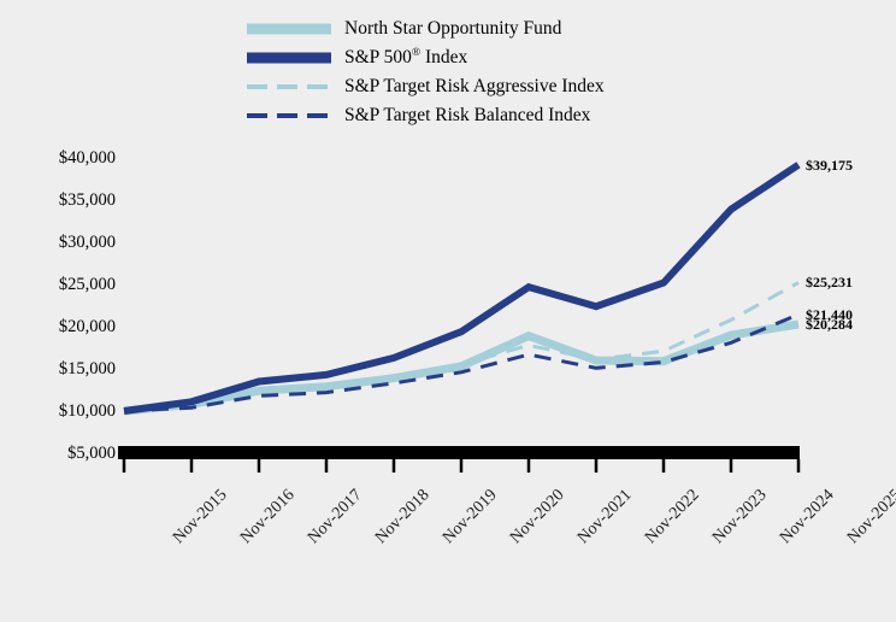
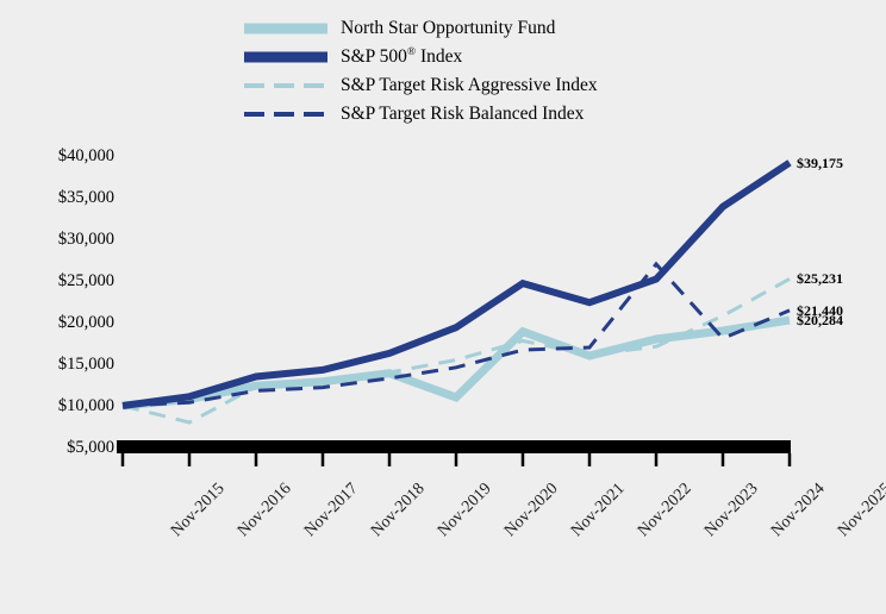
S&P Target Risk Aggressive Index/Nov-2016: $11000 -> $8000
North Star Opportunity Fund/Nov-2020: $15000 -> $11000
S&P Target Risk Balanced Index/Nov-2022: $15000 -> $17000
North Star Opportunity Fund/Nov-2023: $16000 -> $18000
S&P Target Risk Balanced Index/Nov-2023: $16000 -> $27000
